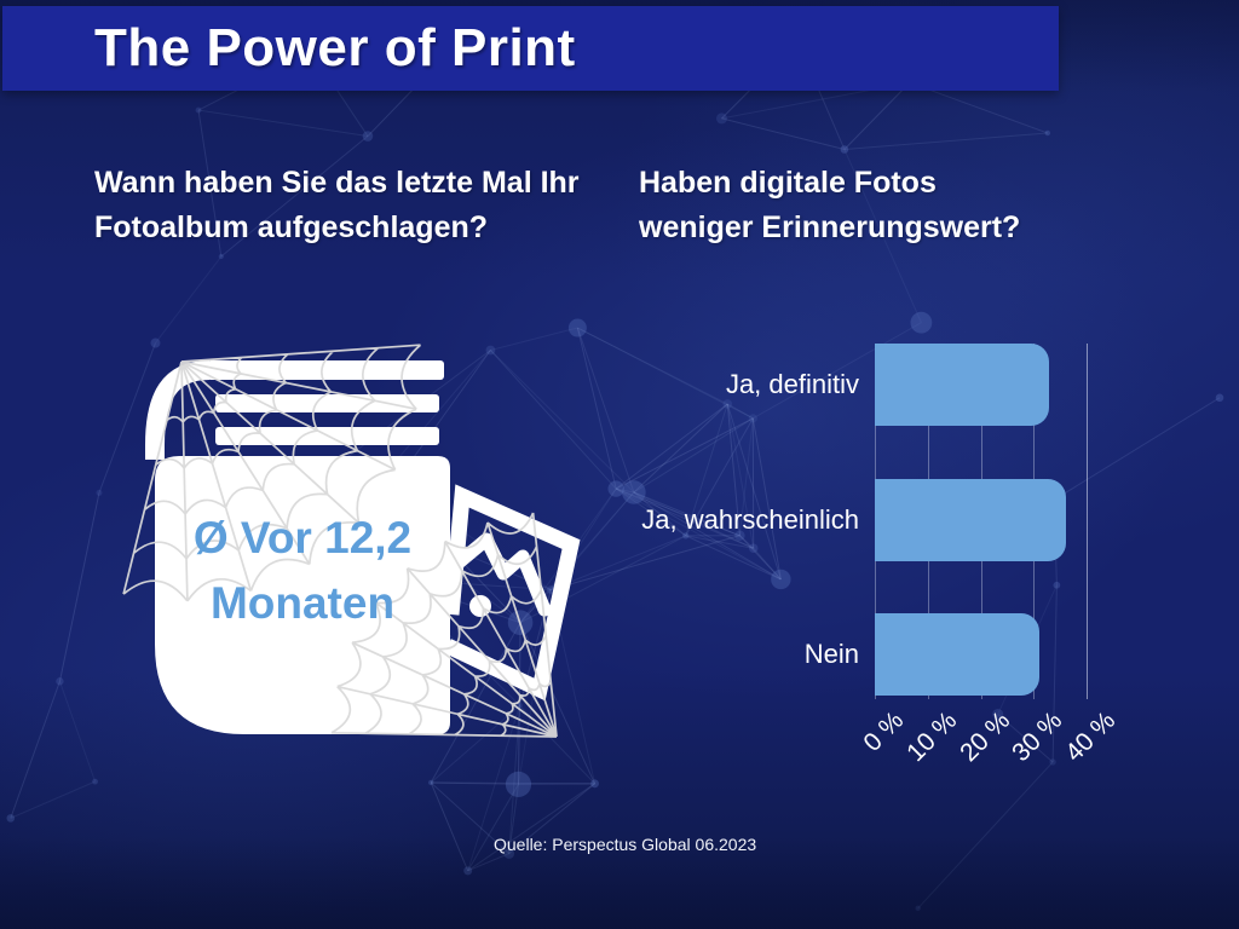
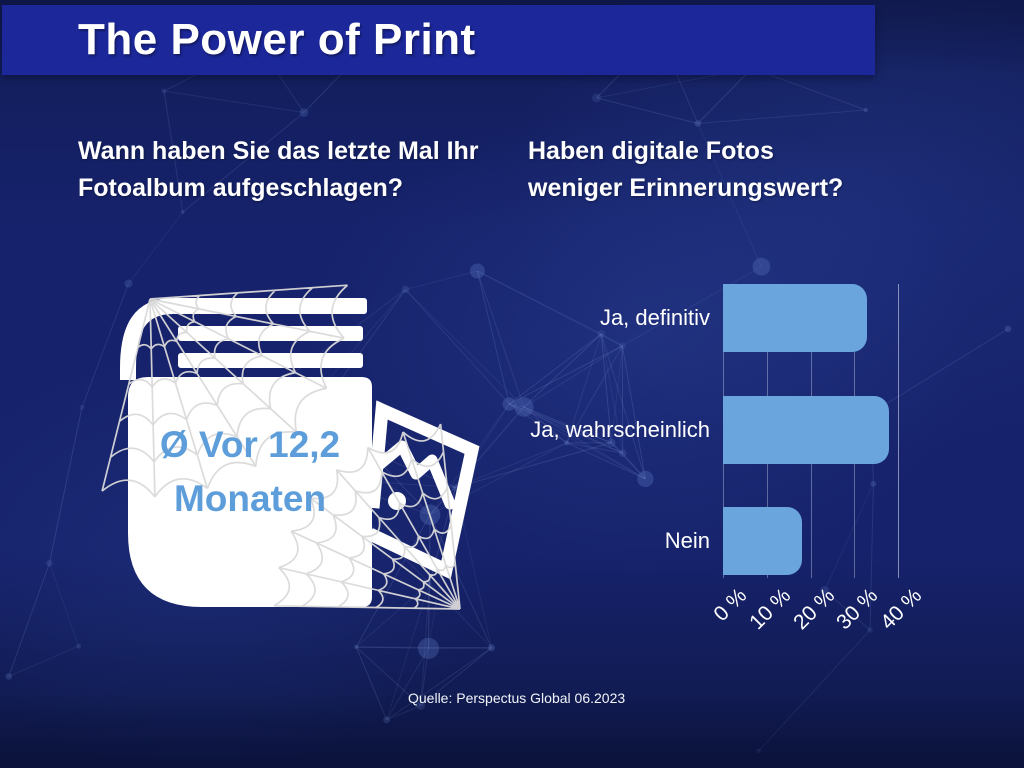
Ja, wahrscheinlich: 36% -> 38%
Nein: 31% -> 18%
